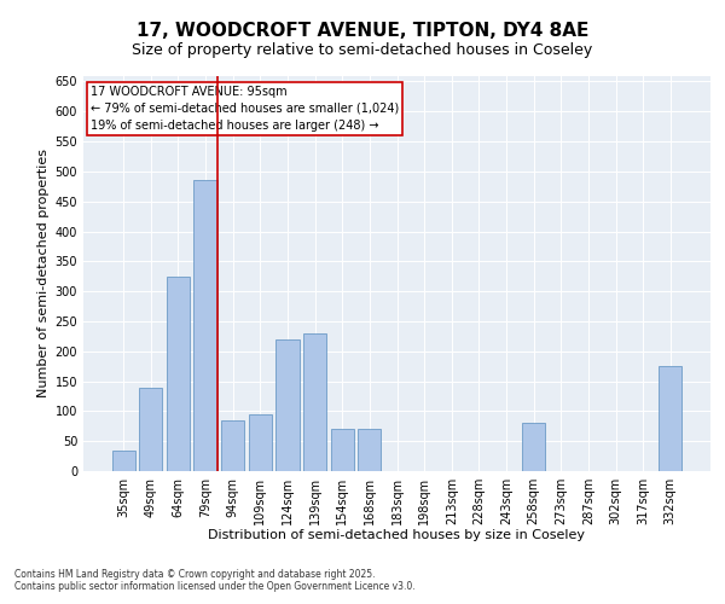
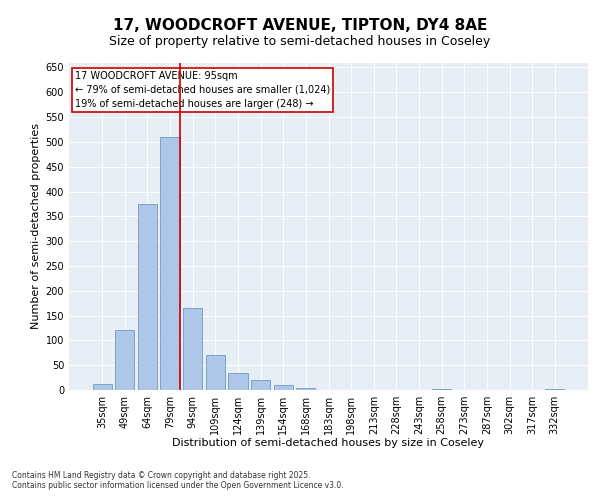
35sqm: 35 -> 12
49sqm: 140 -> 120
64sqm: 325 -> 375
79sqm: 485 -> 510
94sqm: 85 -> 165
109sqm: 95 -> 70
124sqm: 220 -> 35
139sqm: 230 -> 20
154sqm: 70 -> 10
168sqm: 70 -> 5
258sqm: 80 -> 2
332sqm: 175 -> 2
